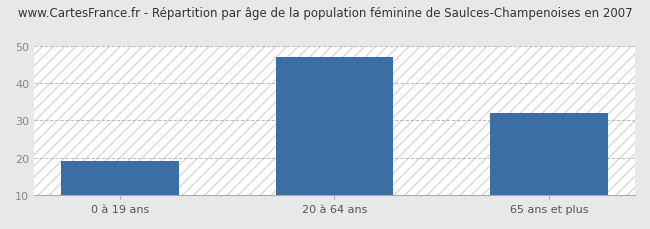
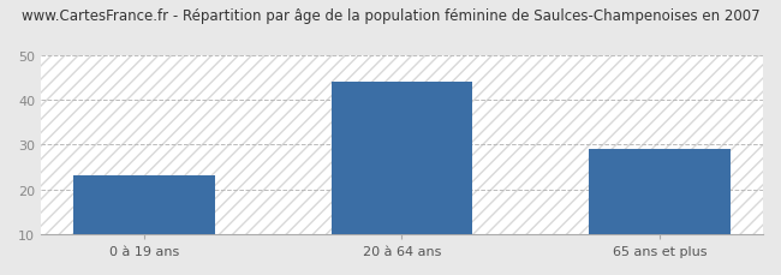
0 à 19 ans: 19 -> 23
20 à 64 ans: 47 -> 44
65 ans et plus: 32 -> 29
